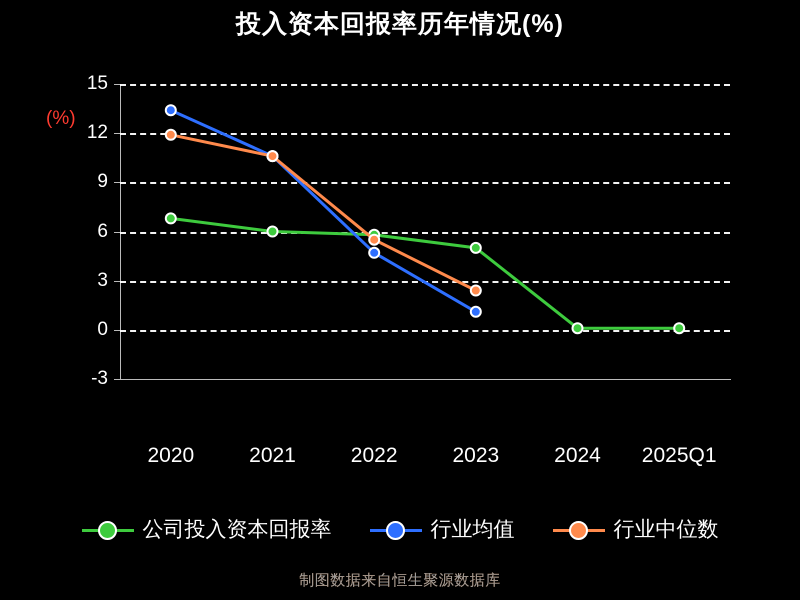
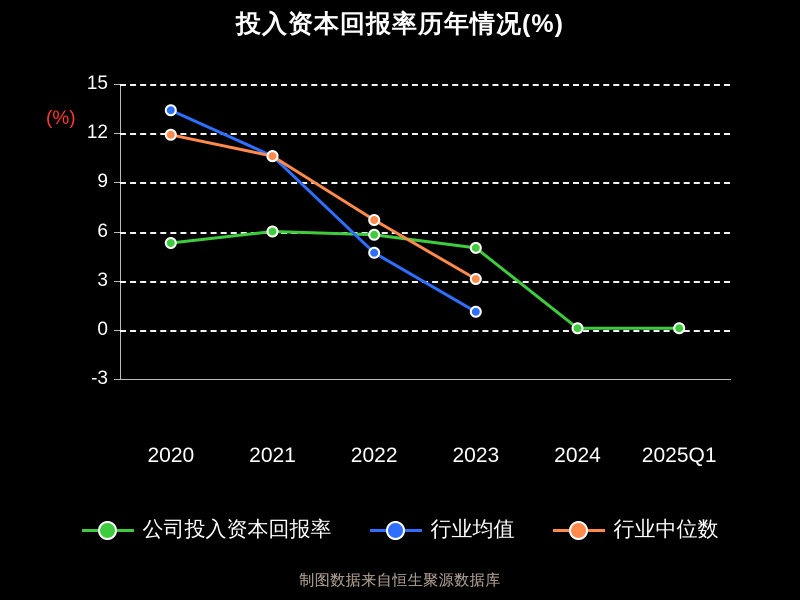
公司投入资本回报率/2020: 6.8 -> 5.3
行业中位数/2022: 5.5 -> 6.7
行业中位数/2023: 2.4 -> 3.1
